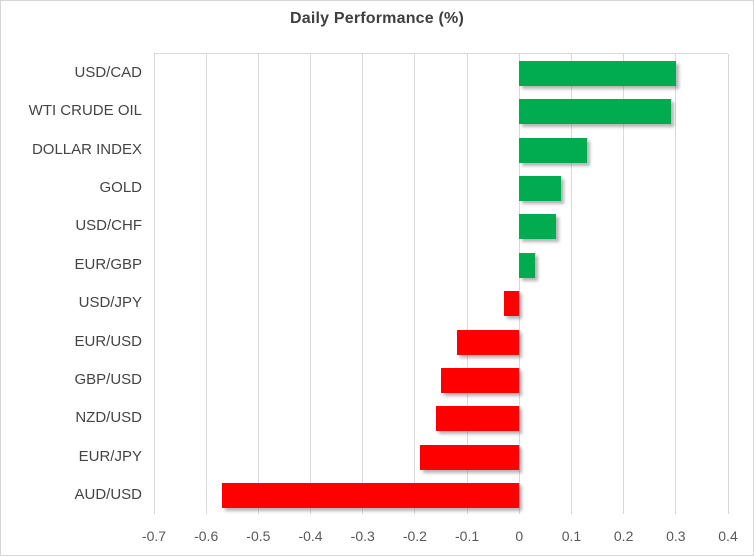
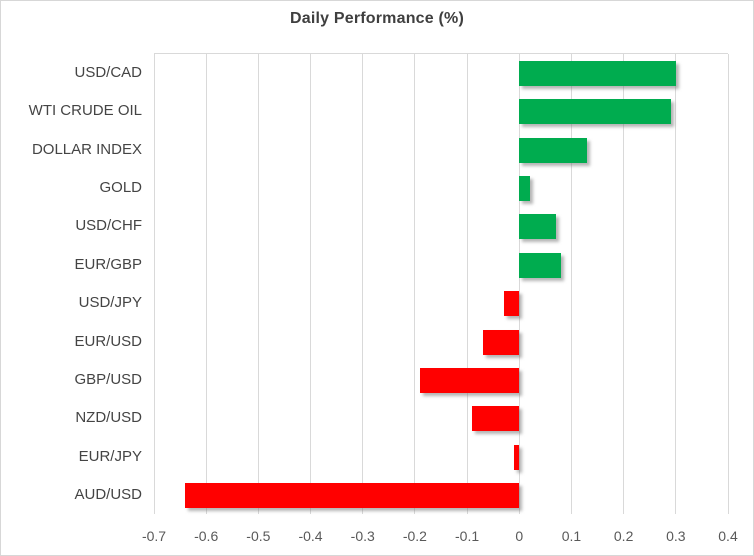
GOLD: 0.08 -> 0.02
EUR/GBP: 0.03 -> 0.08
EUR/USD: -0.12 -> -0.07
GBP/USD: -0.15 -> -0.19
NZD/USD: -0.16 -> -0.09
EUR/JPY: -0.19 -> -0.01
AUD/USD: -0.57 -> -0.64
